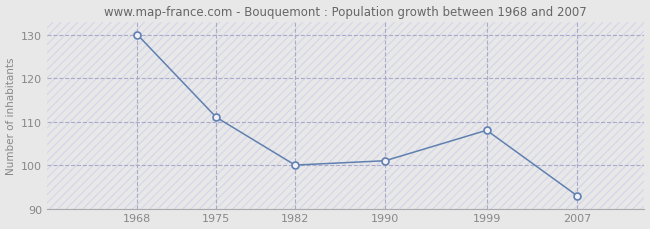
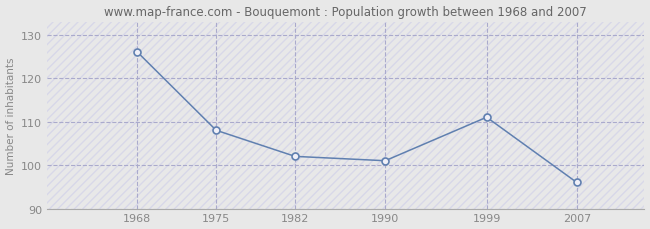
1968: 130 -> 126
1975: 111 -> 108
1982: 100 -> 102
1999: 108 -> 111
2007: 93 -> 96
